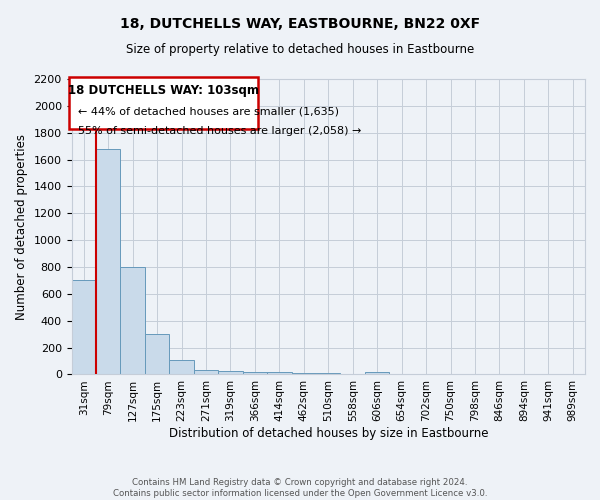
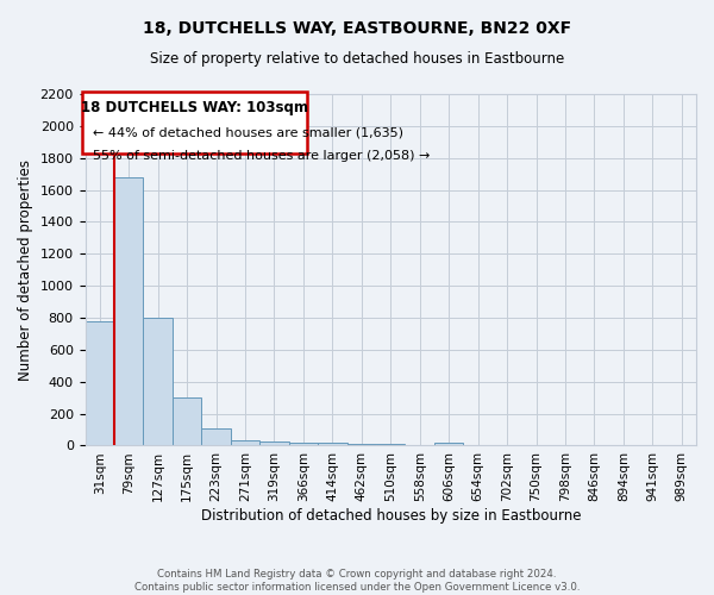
31sqm: 700 -> 780
